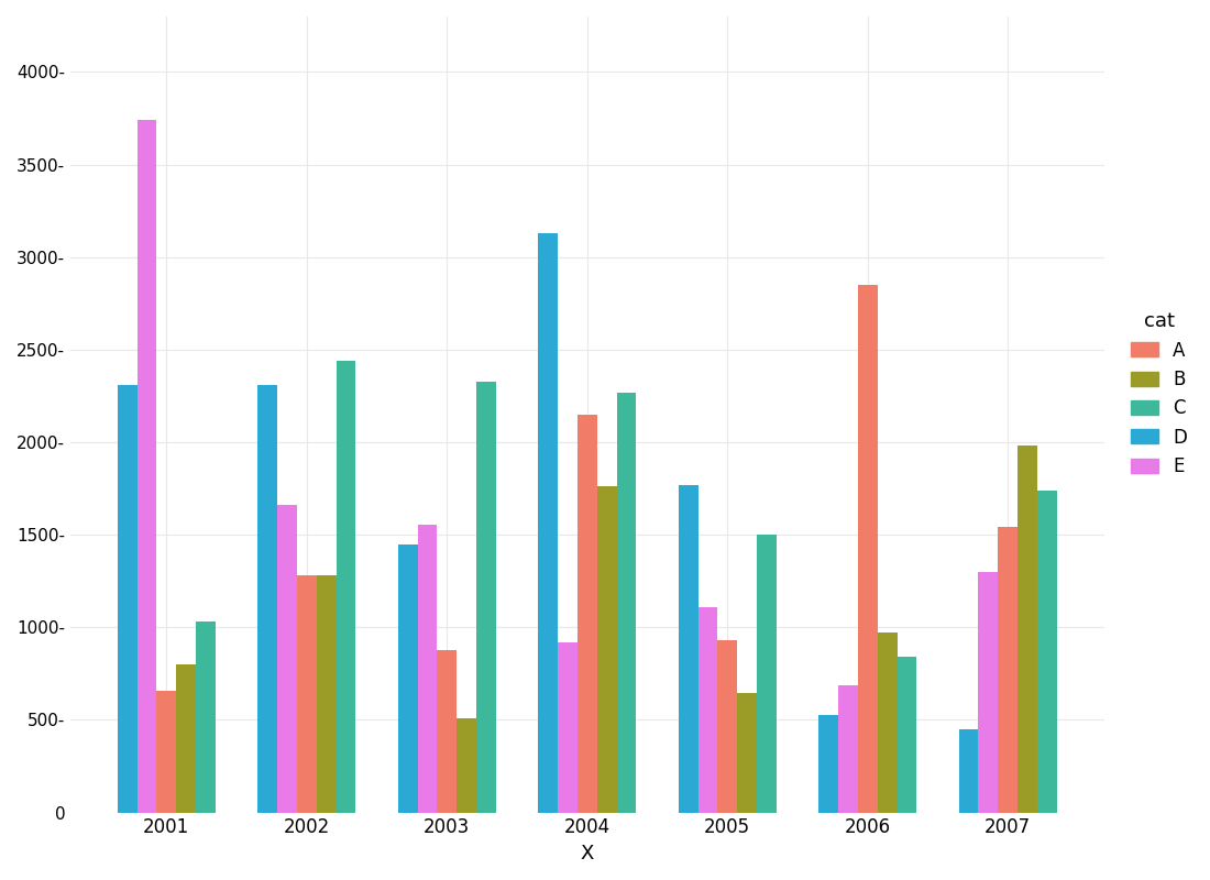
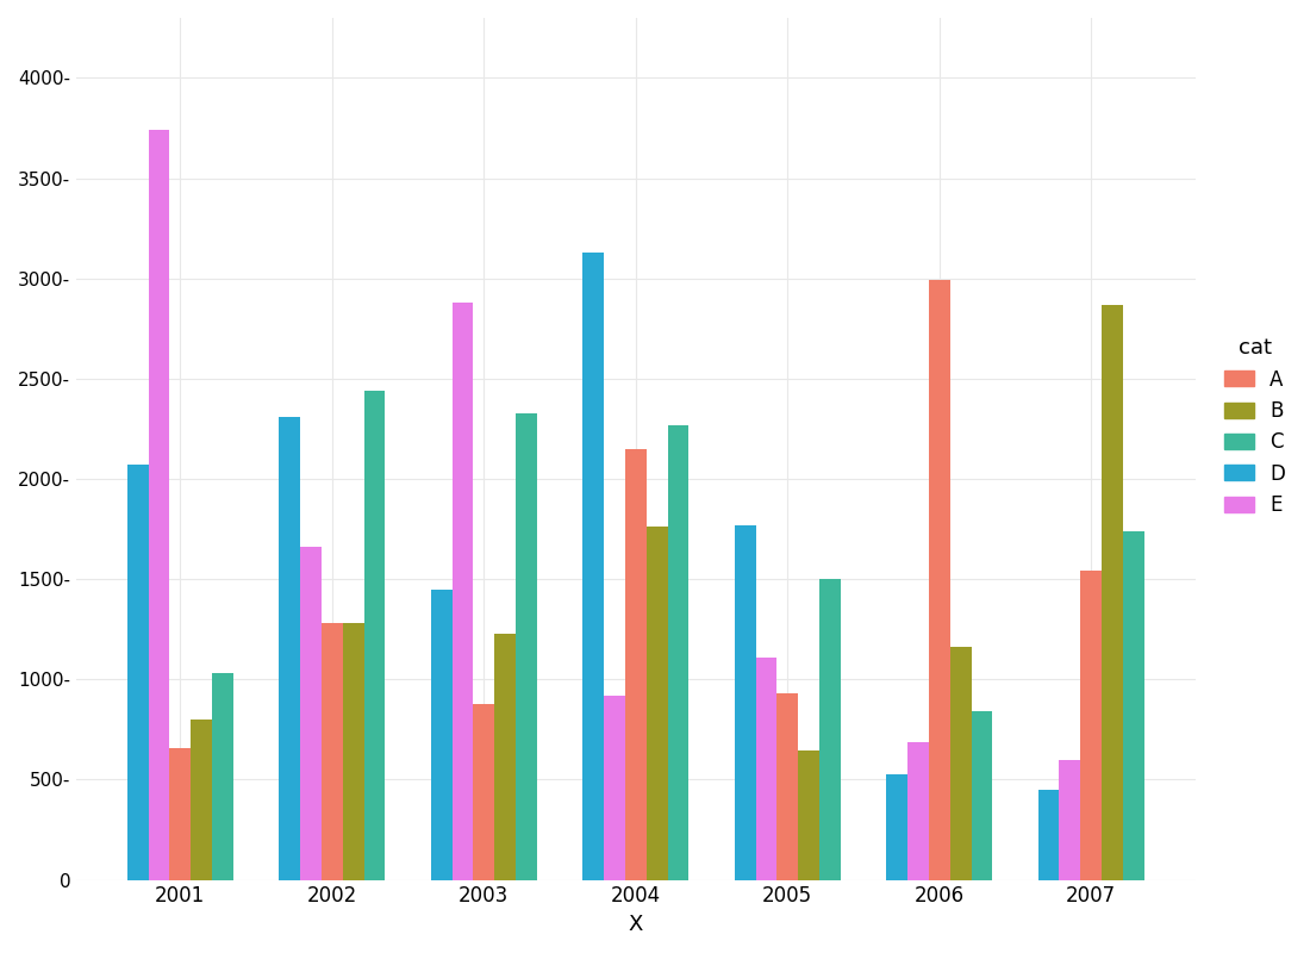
D/2001: 2310- -> 2070-
E/2003: 1560- -> 2880-
B/2003: 510- -> 1230-
A/2006: 2850- -> 2990-
B/2006: 970- -> 1160-
E/2007: 1300- -> 600-
B/2007: 1980- -> 2870-
